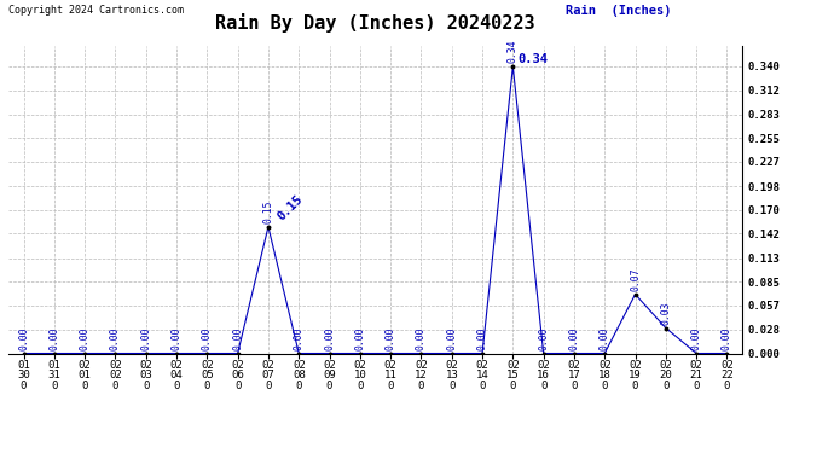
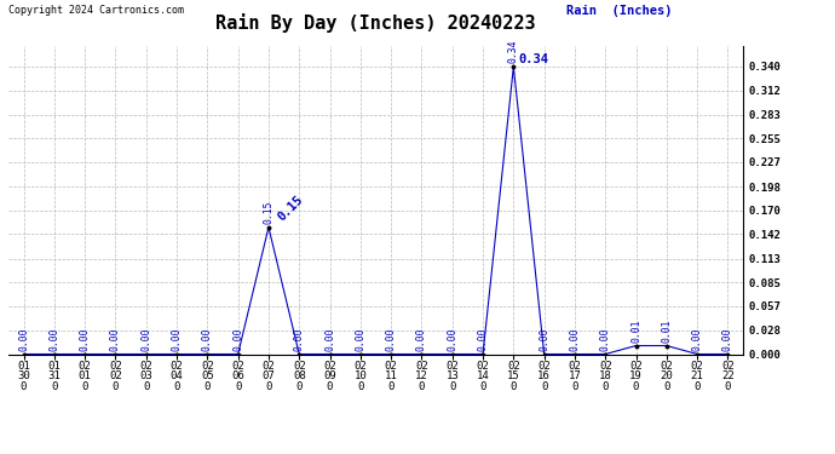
02 19 0: 0.07 -> 0.01
02 20 0: 0.03 -> 0.01
